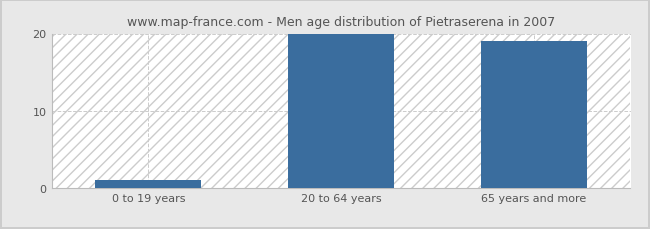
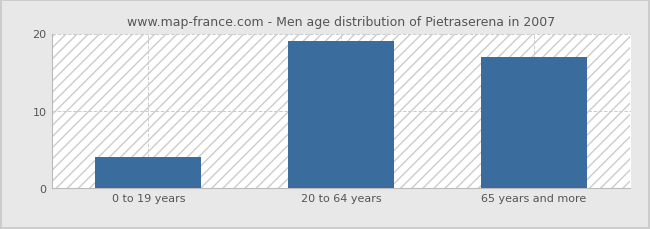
0 to 19 years: 1 -> 4
20 to 64 years: 20 -> 19
65 years and more: 19 -> 17
